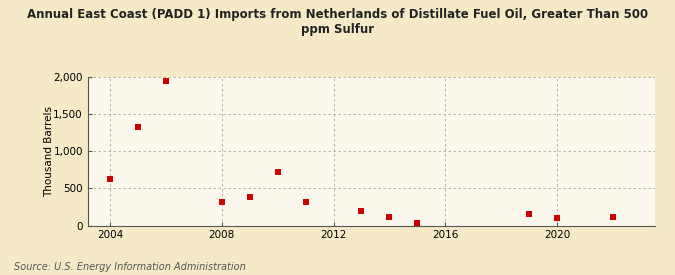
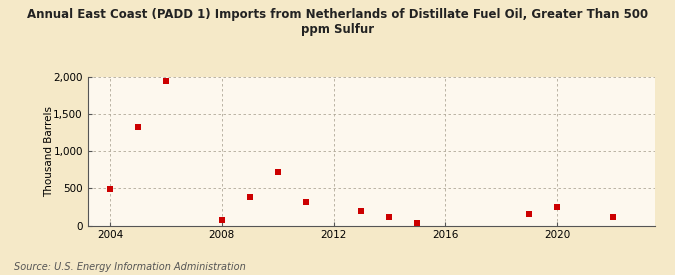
2004: 620 -> 500
2008: 320 -> 80
2020: 100 -> 260
